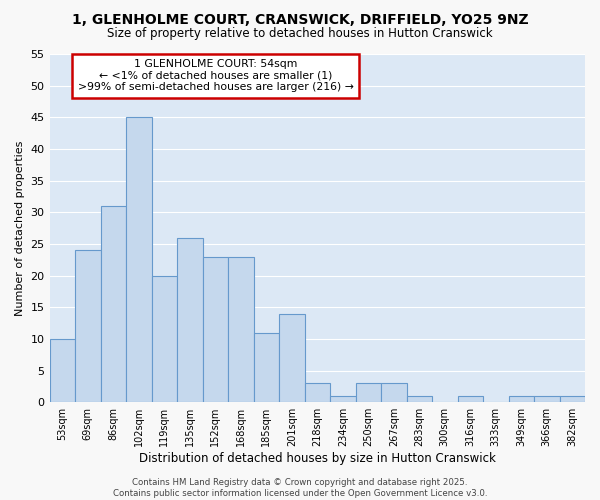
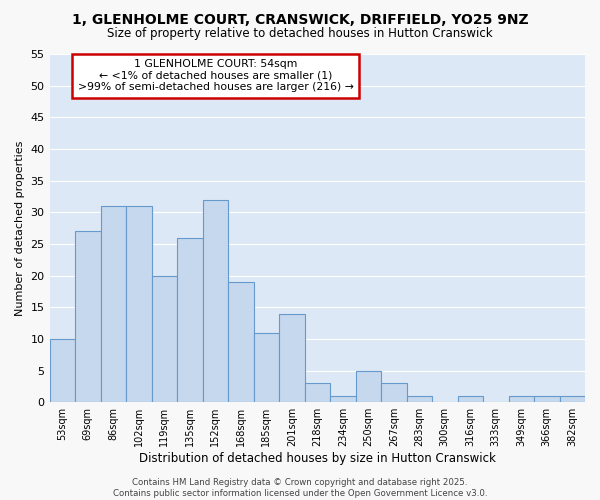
69sqm: 24 -> 27
102sqm: 45 -> 31
152sqm: 23 -> 32
168sqm: 23 -> 19
250sqm: 3 -> 5
